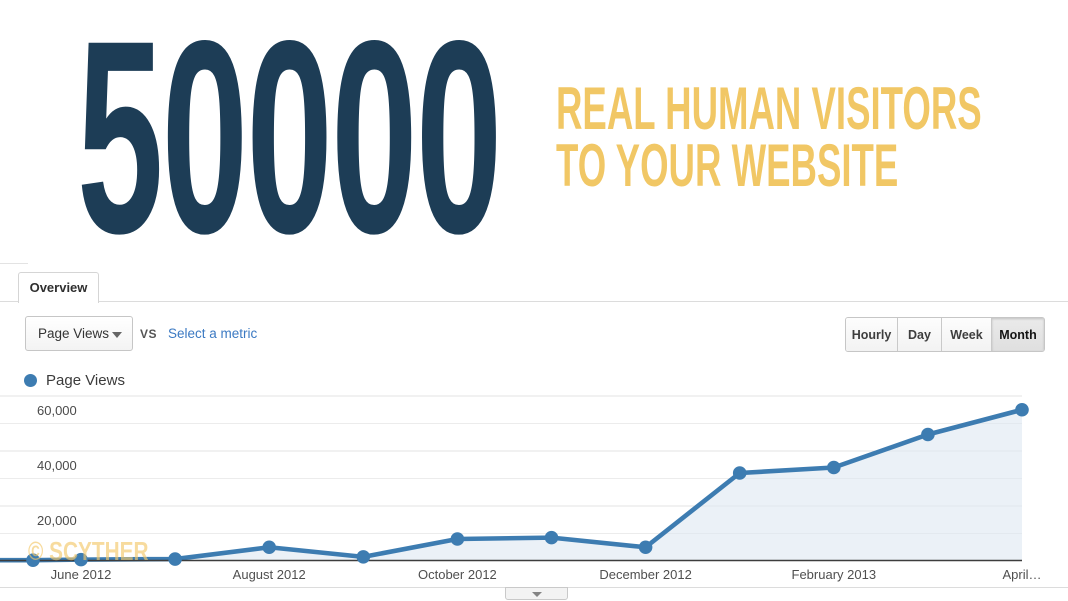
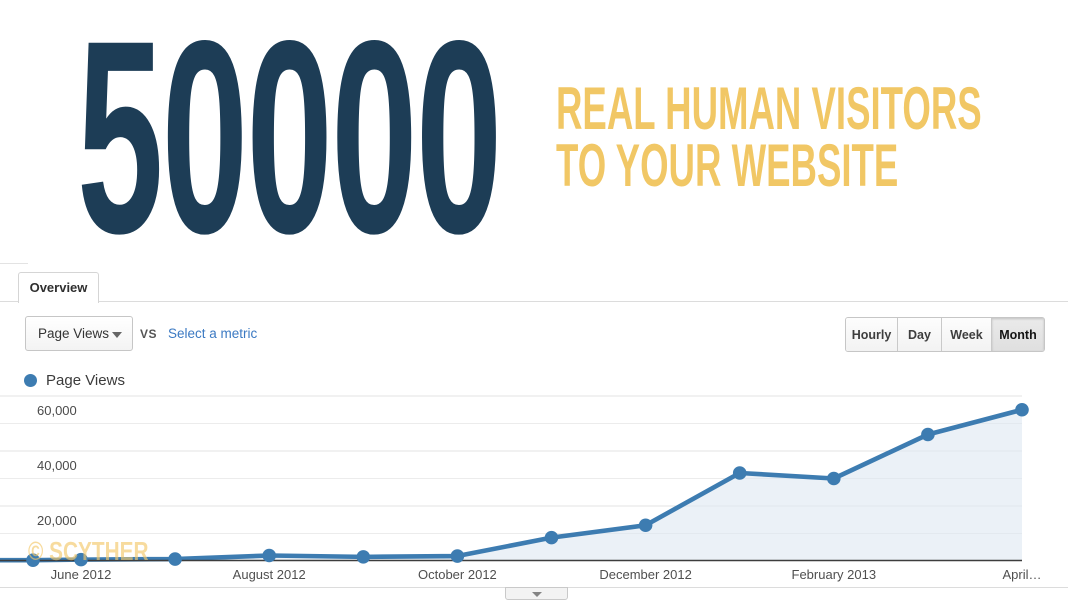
August 2012: 5000 -> 2000
October 2012: 8000 -> 2000
December 2012: 5000 -> 13000
February 2013: 34000 -> 30000
